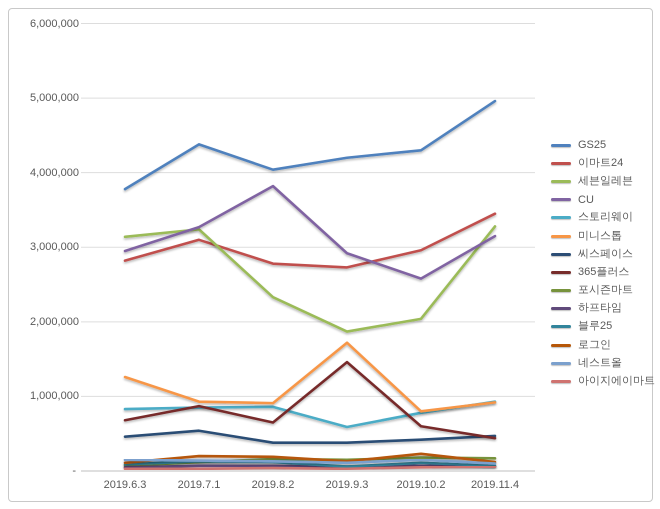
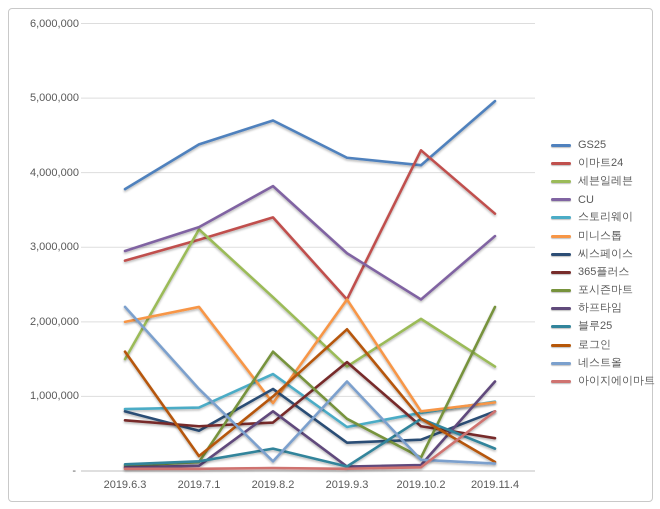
세븐일레븐/2019.6.3: 3100000 -> 1500000
미니스톱/2019.6.3: 1300000 -> 2000000
씨스페이스/2019.6.3: 500000 -> 800000
로그인/2019.6.3: 100000 -> 1600000
네스트올/2019.6.3: 200000 -> 2200000
미니스톱/2019.7.1: 900000 -> 2200000
365플러스/2019.7.1: 900000 -> 600000
네스트올/2019.7.1: 100000 -> 1100000
GS25/2019.8.2: 4000000 -> 4700000
이마트24/2019.8.2: 2800000 -> 3400000
스토리웨이/2019.8.2: 900000 -> 1300000
씨스페이스/2019.8.2: 400000 -> 1100000
포시즌마트/2019.8.2: 200000 -> 1600000
하프타임/2019.8.2: 100000 -> 800000
블루25/2019.8.2: 100000 -> 300000
로그인/2019.8.2: 200000 -> 1000000
이마트24/2019.9.3: 2700000 -> 2300000
세븐일레븐/2019.9.3: 1900000 -> 1400000
미니스톱/2019.9.3: 1700000 -> 2300000
포시즌마트/2019.9.3: 200000 -> 700000
로그인/2019.9.3: 100000 -> 1900000
네스트올/2019.9.3: 100000 -> 1200000
GS25/2019.10.2: 4300000 -> 4100000
이마트24/2019.10.2: 3000000 -> 4300000
CU/2019.10.2: 2600000 -> 2300000
블루25/2019.10.2: 100000 -> 700000
로그인/2019.10.2: 200000 -> 700000
세븐일레븐/2019.11.4: 3300000 -> 1400000
씨스페이스/2019.11.4: 500000 -> 800000
포시즌마트/2019.11.4: 200000 -> 2200000
하프타임/2019.11.4: 100000 -> 1200000
블루25/2019.11.4: 100000 -> 300000
아이지에이마트/2019.11.4: 100000 -> 800000
